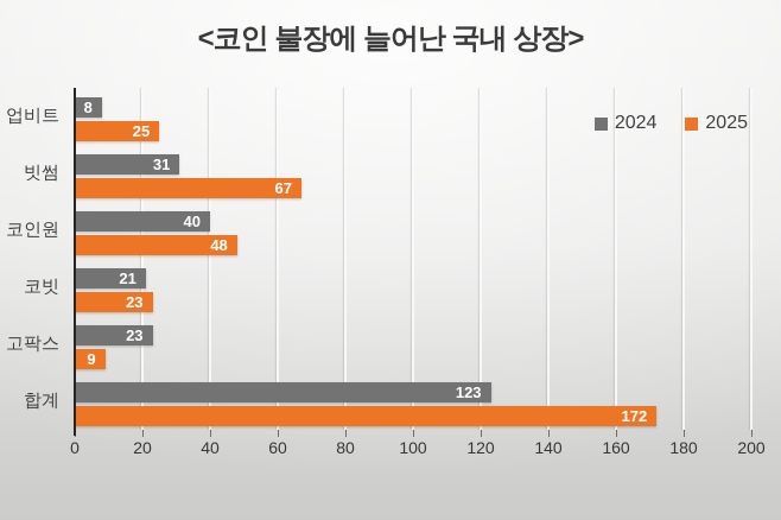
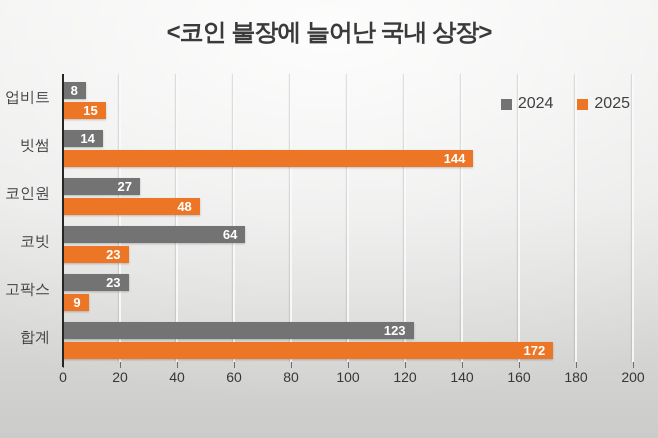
2025/업비트: 25 -> 15
2024/빗썸: 31 -> 14
2025/빗썸: 67 -> 144
2024/코인원: 40 -> 27
2024/코빗: 21 -> 64
